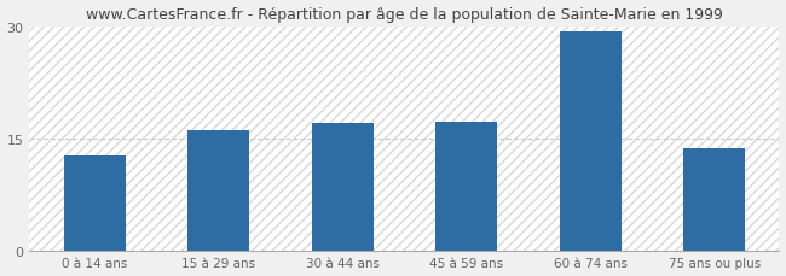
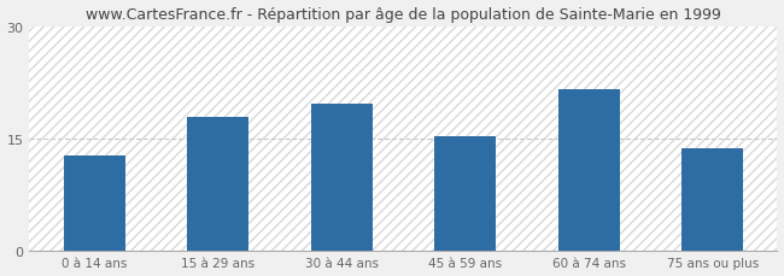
15 à 29 ans: 16.1 -> 17.8
30 à 44 ans: 17.0 -> 19.6
45 à 59 ans: 17.2 -> 15.2
60 à 74 ans: 29.3 -> 21.6
